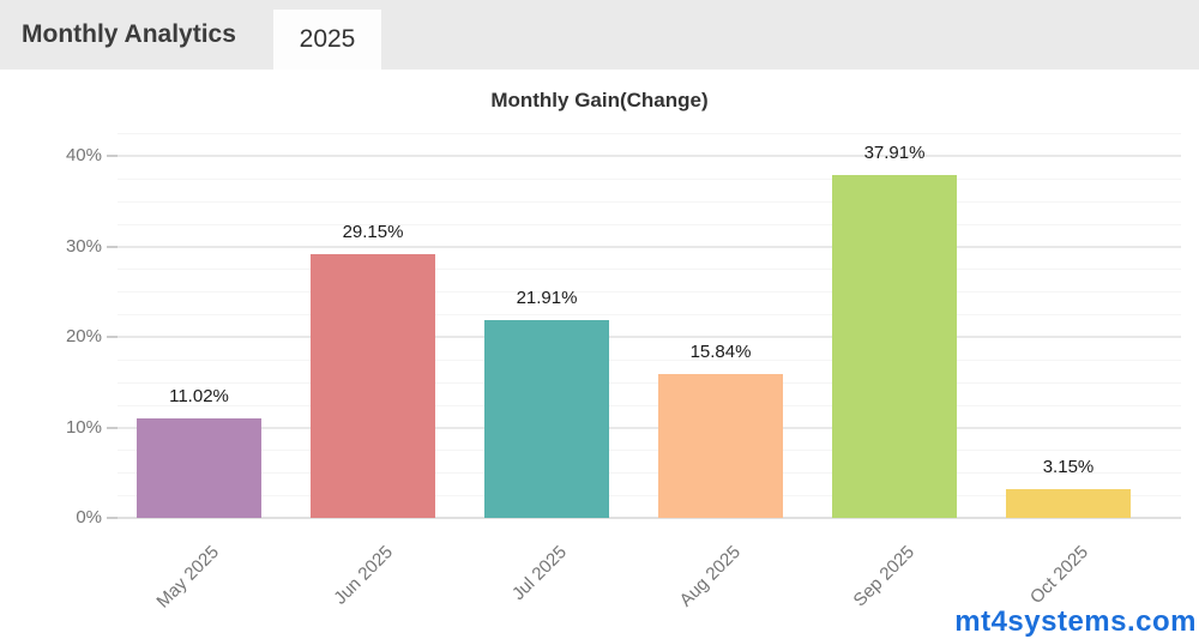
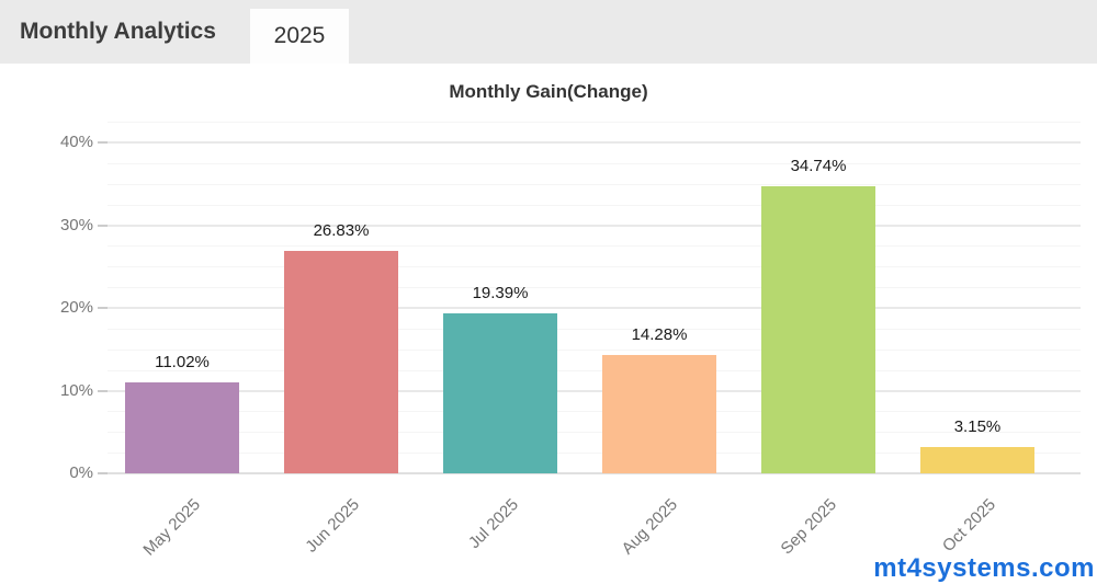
Jun 2025: 29.15% -> 26.83%
Jul 2025: 21.91% -> 19.39%
Aug 2025: 15.84% -> 14.28%
Sep 2025: 37.91% -> 34.74%
